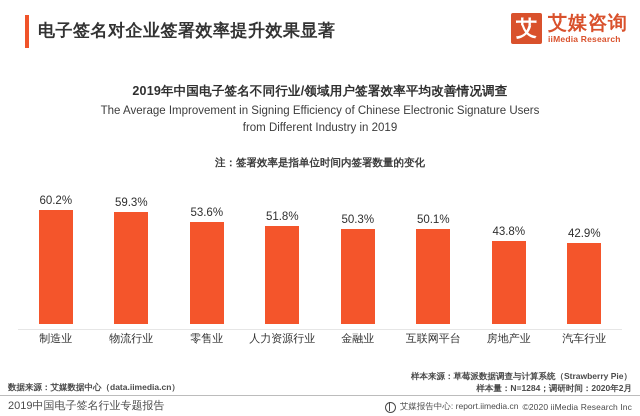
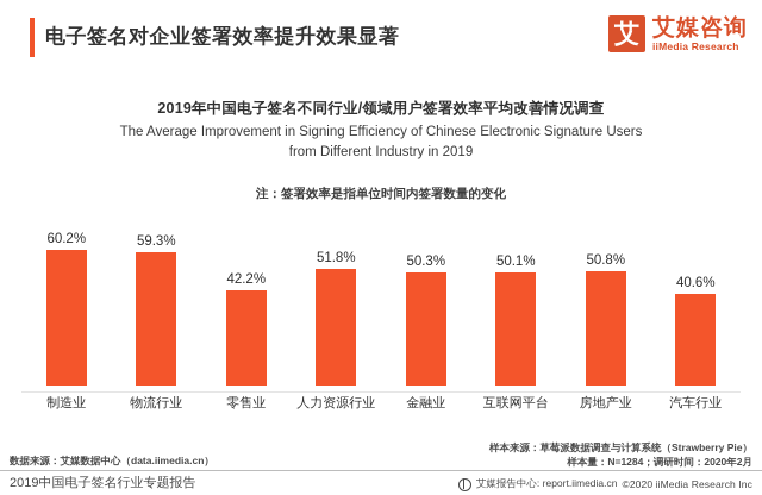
零售业: 53.6% -> 42.2%
房地产业: 43.8% -> 50.8%
汽车行业: 42.9% -> 40.6%
